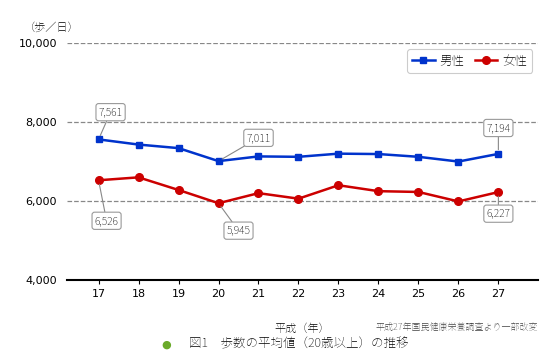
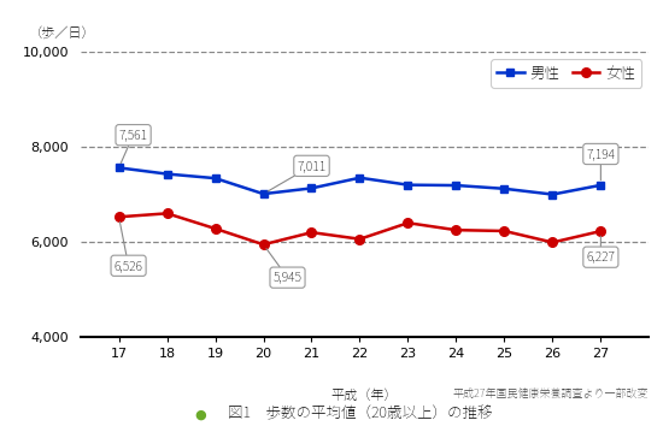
男性/22: 7,120 -> 7,350
